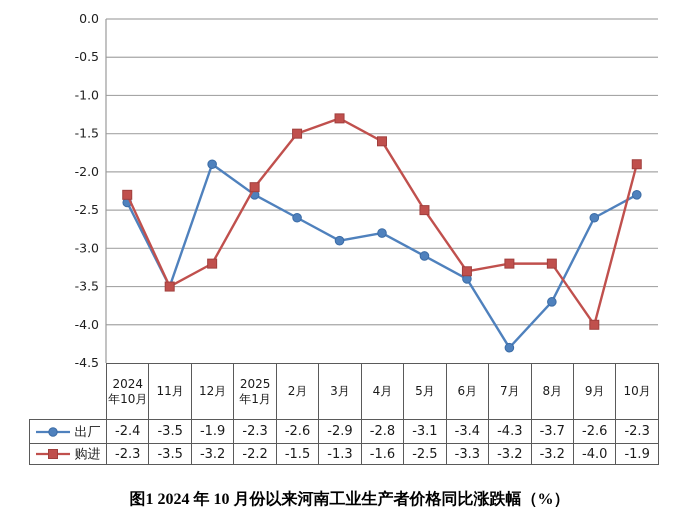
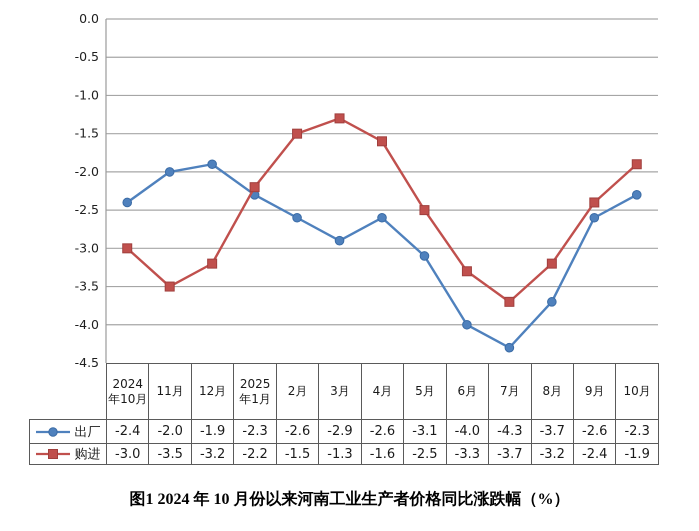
购进/2024年10月: -2.3 -> -3.0
出厂/11月: -3.5 -> -2.0
出厂/4月: -2.8 -> -2.6
出厂/6月: -3.4 -> -4.0
购进/7月: -3.2 -> -3.7
购进/9月: -4.0 -> -2.4
